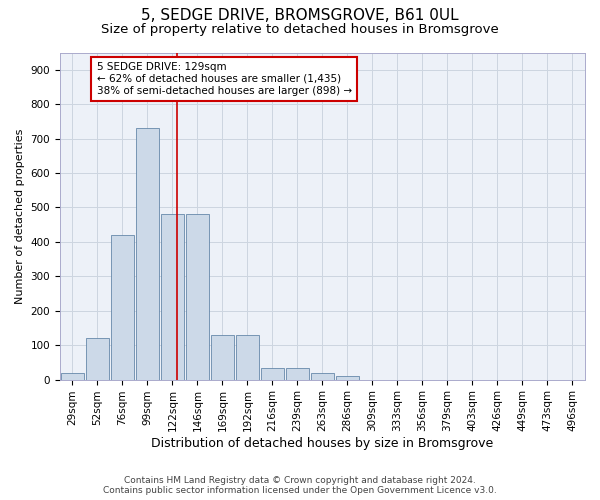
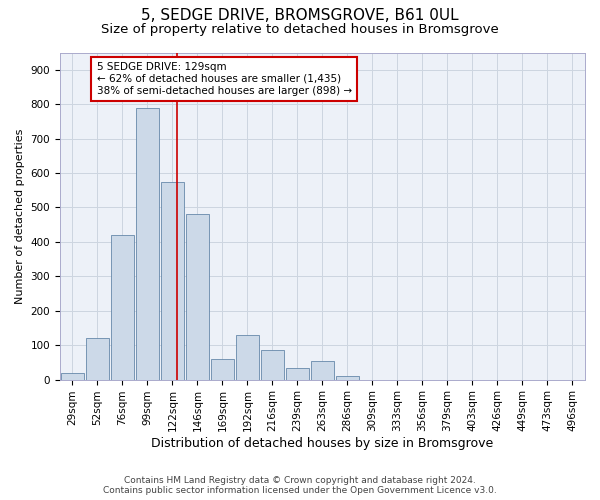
99sqm: 730 -> 790
122sqm: 480 -> 575
169sqm: 130 -> 60
216sqm: 35 -> 85
263sqm: 20 -> 55
